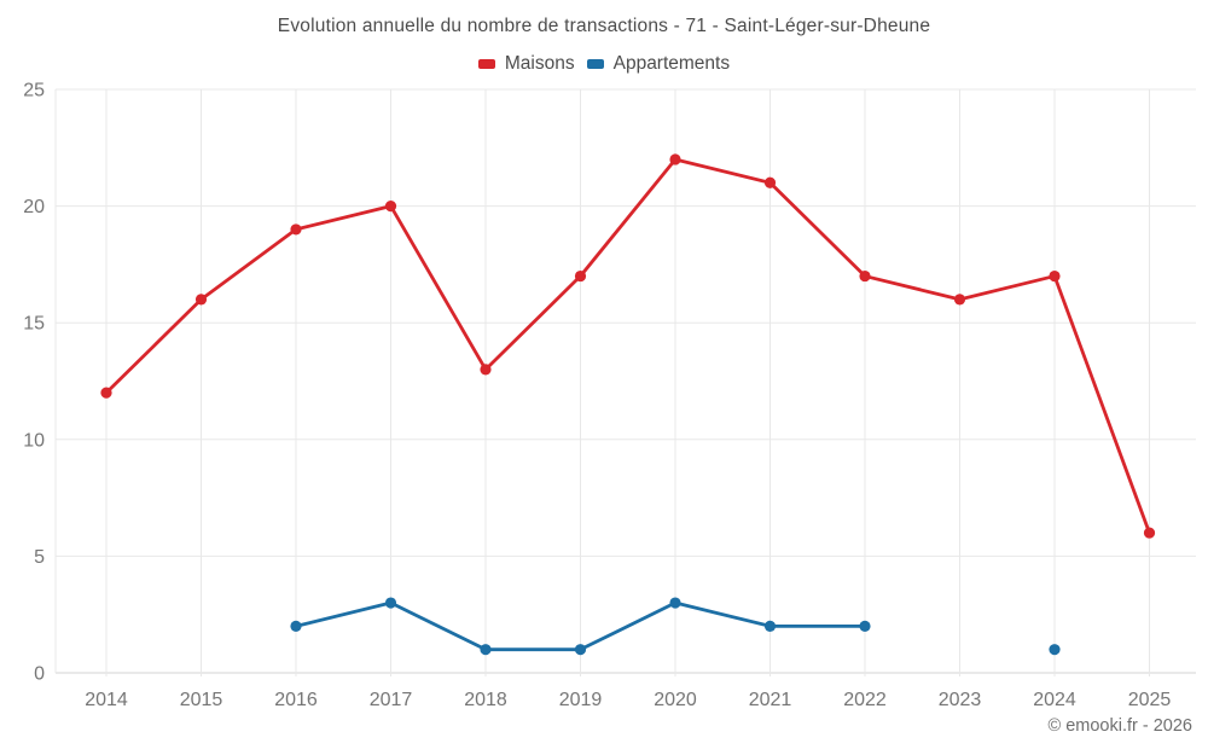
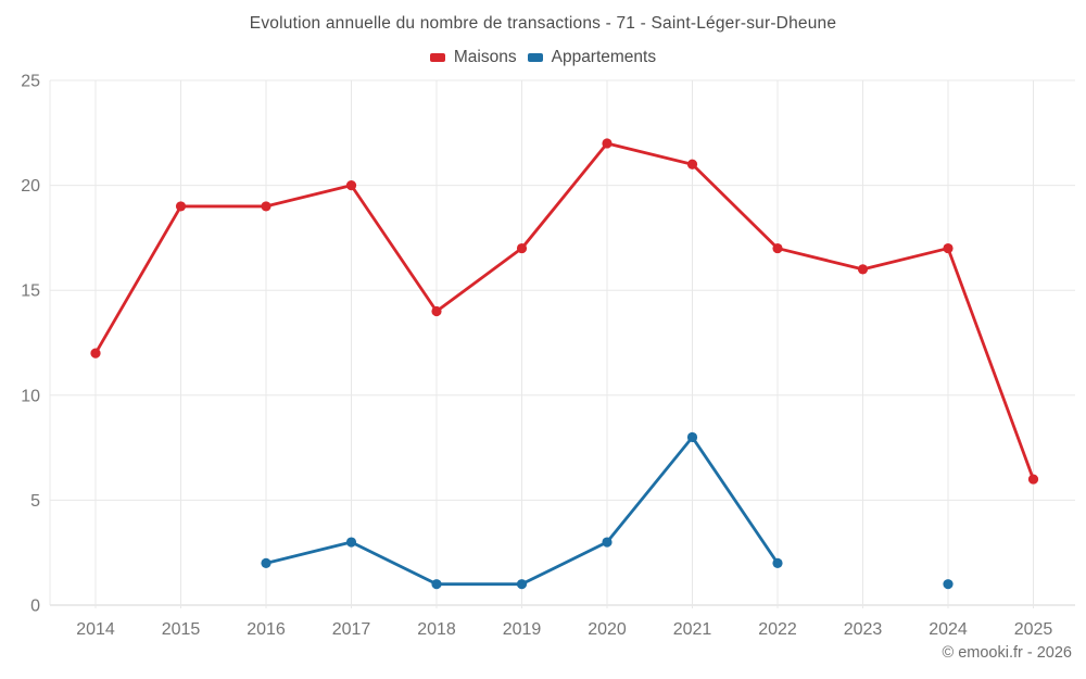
Maisons/2015: 16 -> 19
Maisons/2018: 13 -> 14
Appartements/2021: 2 -> 8
